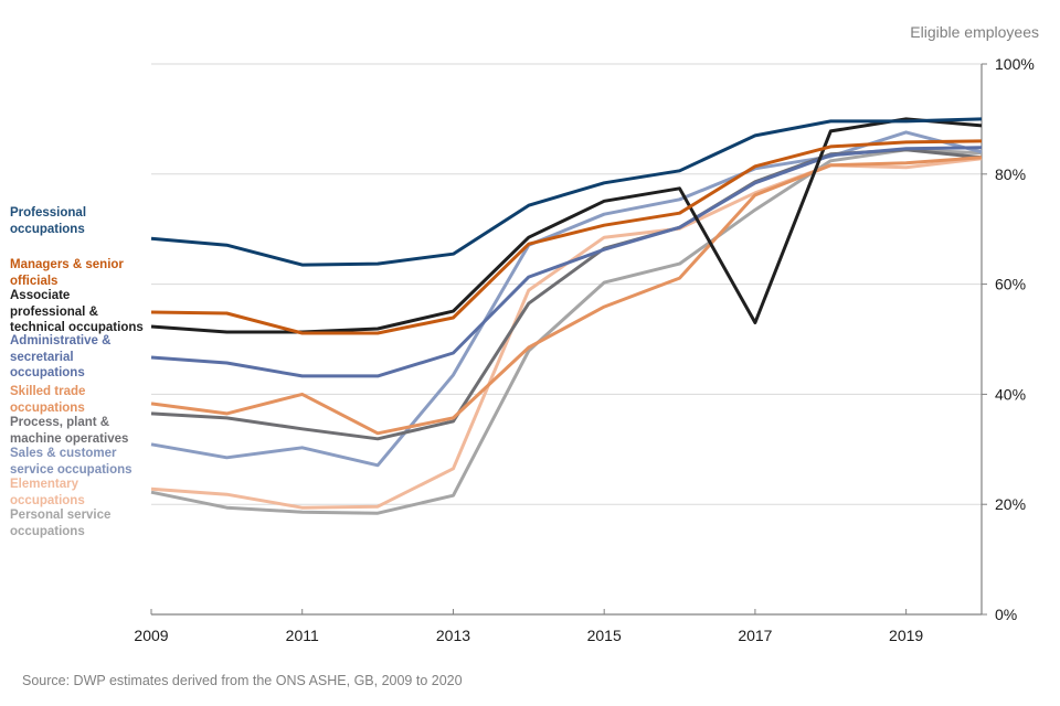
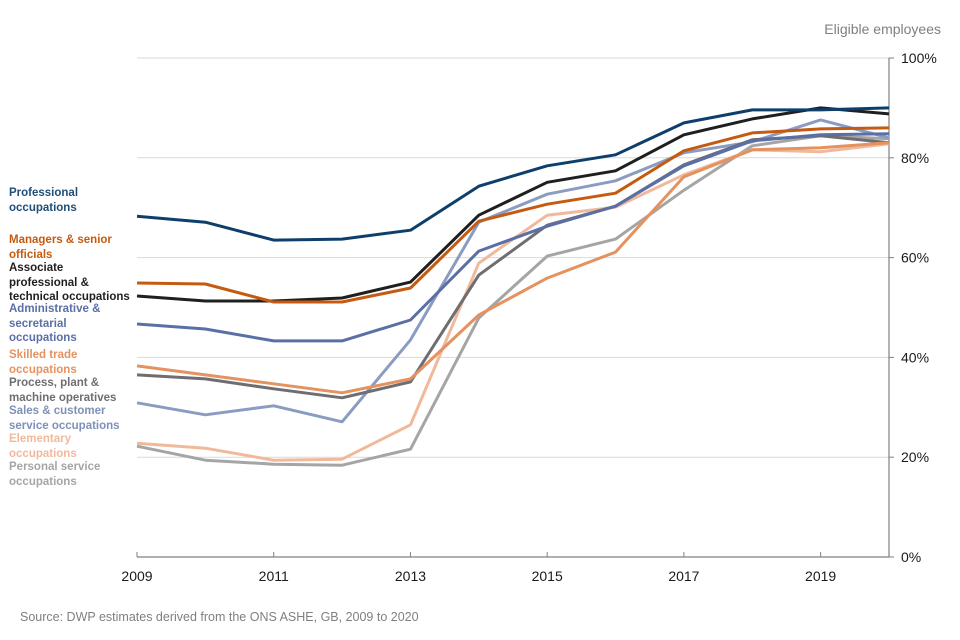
Skilled trade occupations/2011: 40% -> 35%
Associate professional & technical occupations/2017: 53% -> 85%
